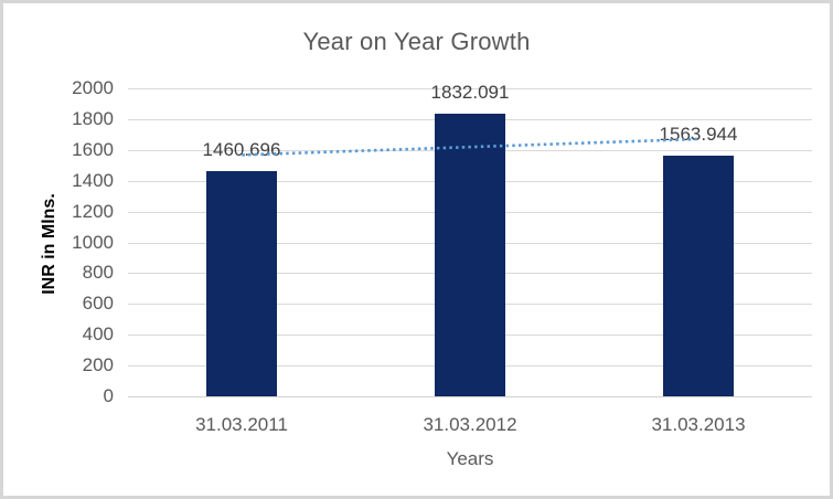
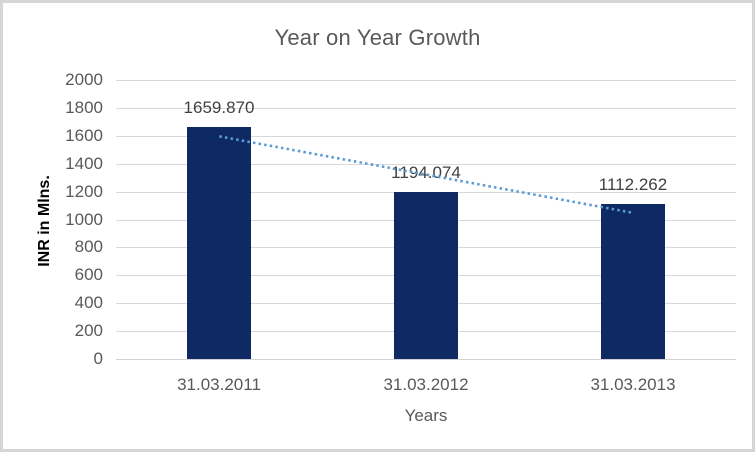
31.03.2011: 1460.696 -> 1659.870
31.03.2012: 1832.091 -> 1194.074
31.03.2013: 1563.944 -> 1112.262
